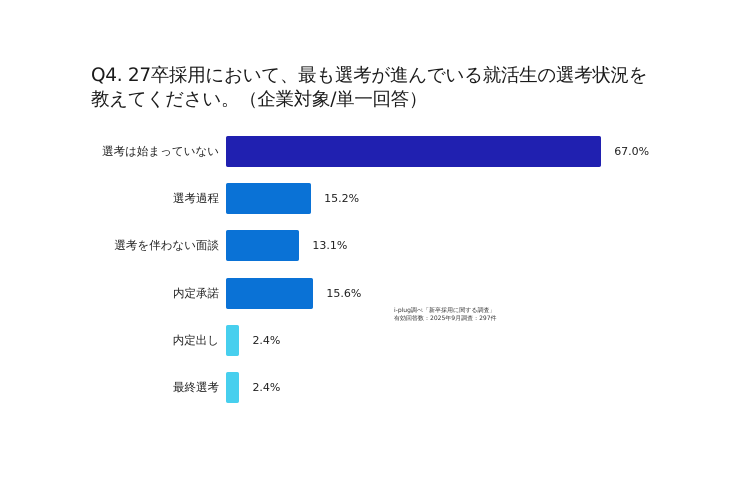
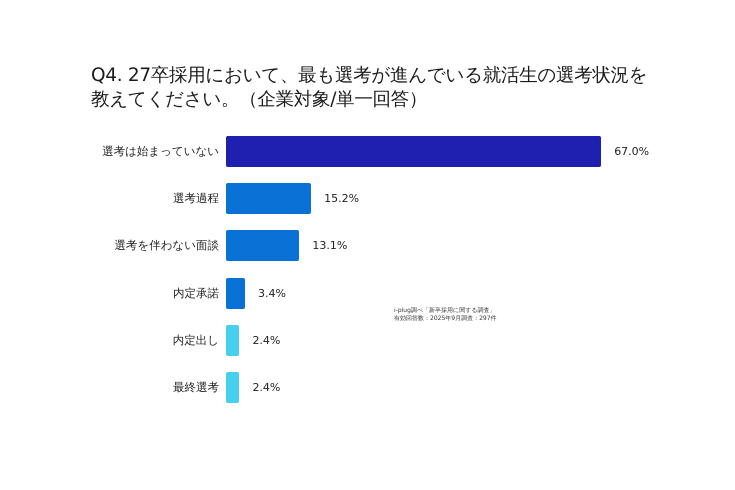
内定承諾: 15.6% -> 3.4%
